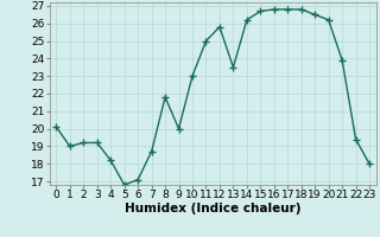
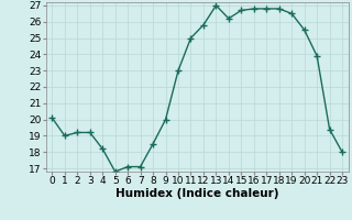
7: 18.7 -> 17.1
8: 21.8 -> 18.5
13: 23.5 -> 27.0
20: 26.2 -> 25.5
